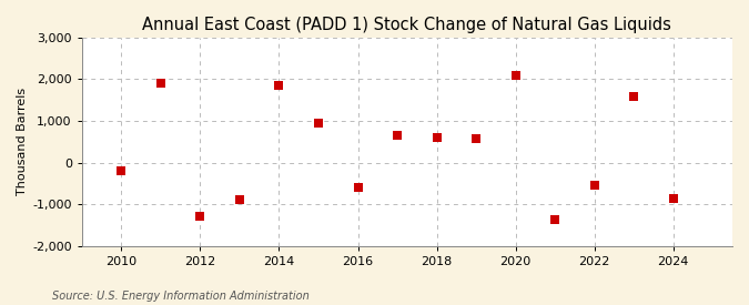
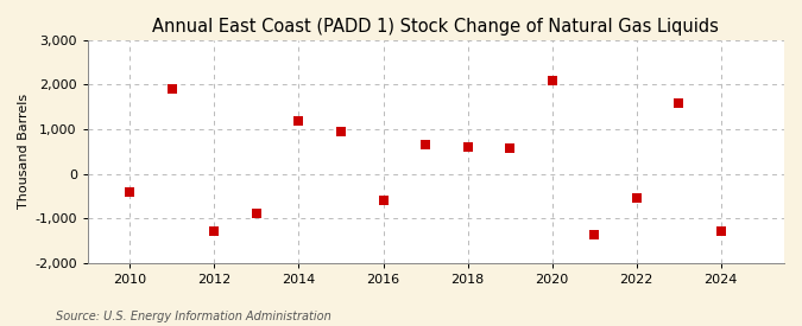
2010: -200 -> -400
2014: 1,850 -> 1,200
2024: -850 -> -1,300
